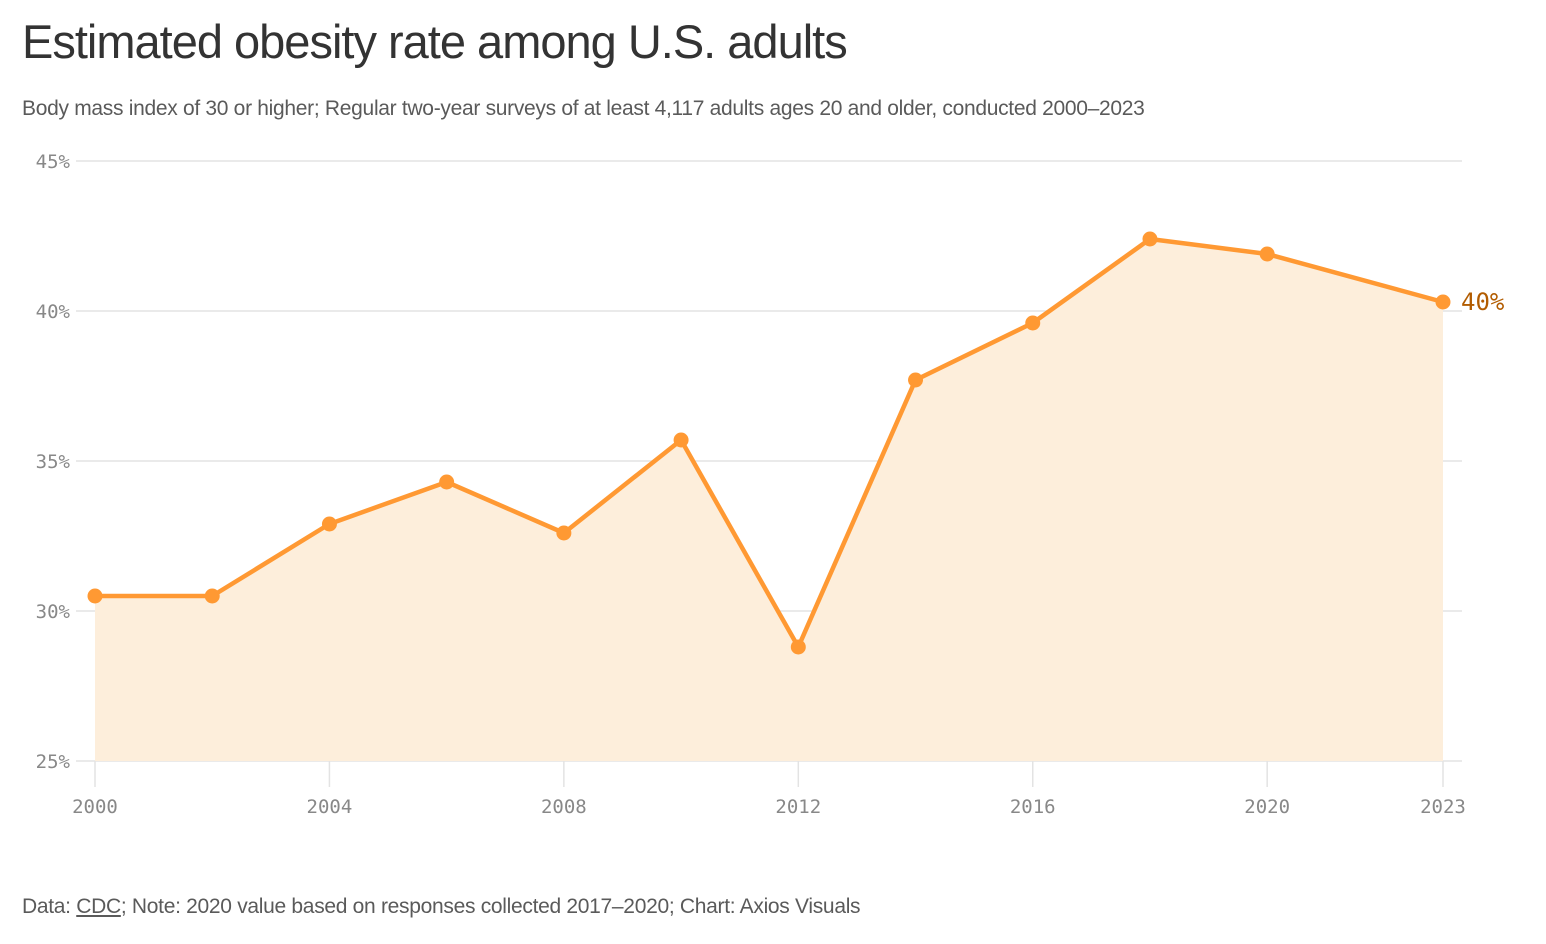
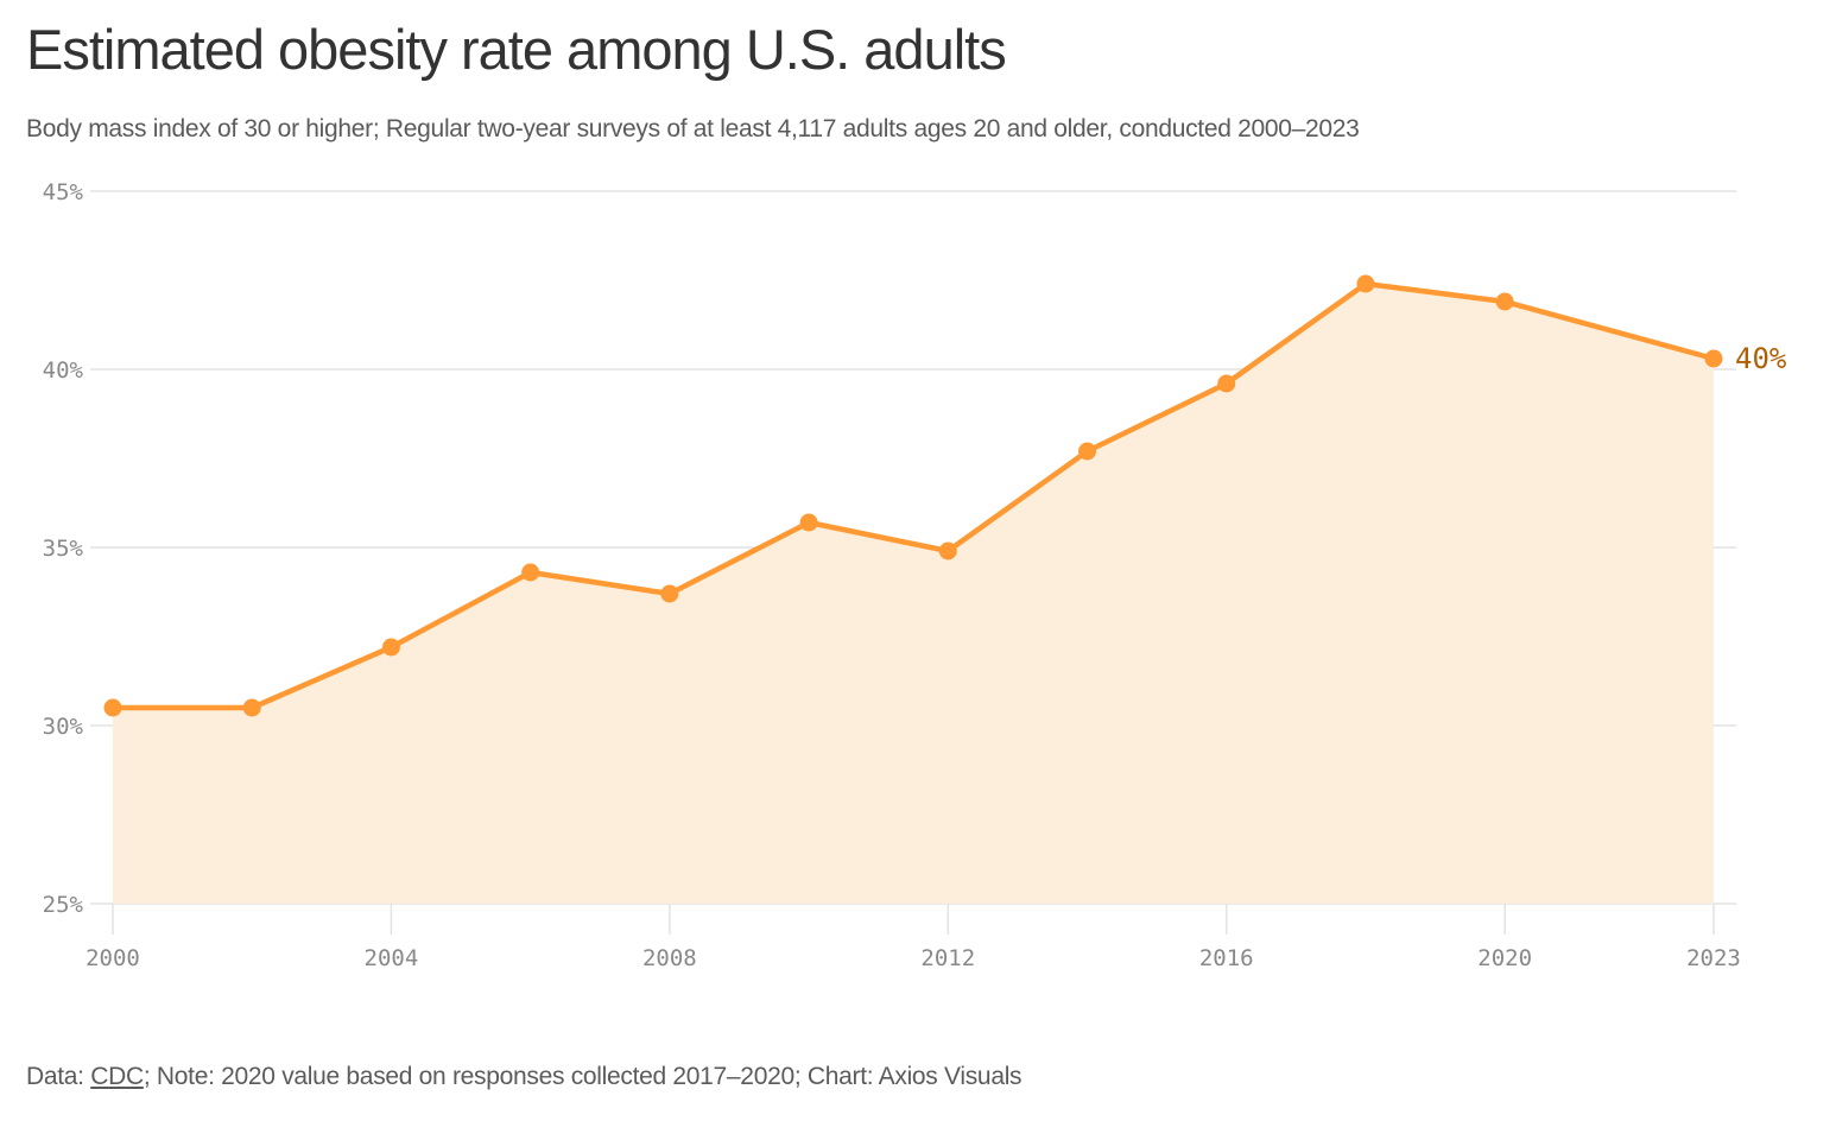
2004: 32.9% -> 32.2%
2008: 32.6% -> 33.7%
2012: 28.8% -> 34.9%
